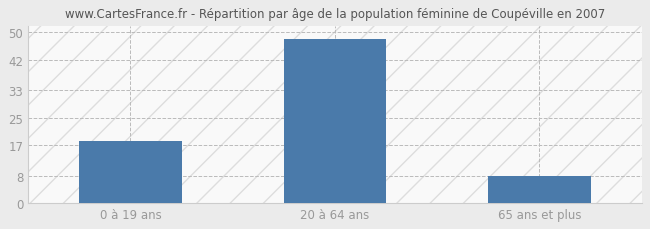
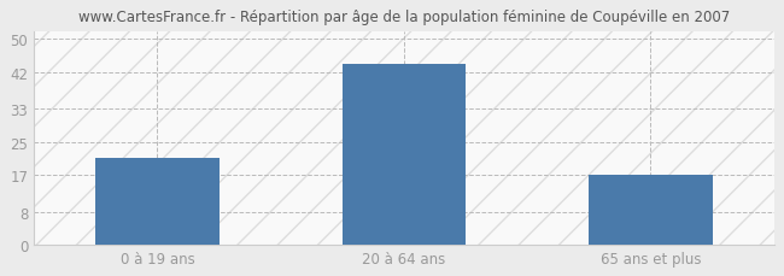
0 à 19 ans: 18 -> 21
20 à 64 ans: 48 -> 44
65 ans et plus: 8 -> 17
